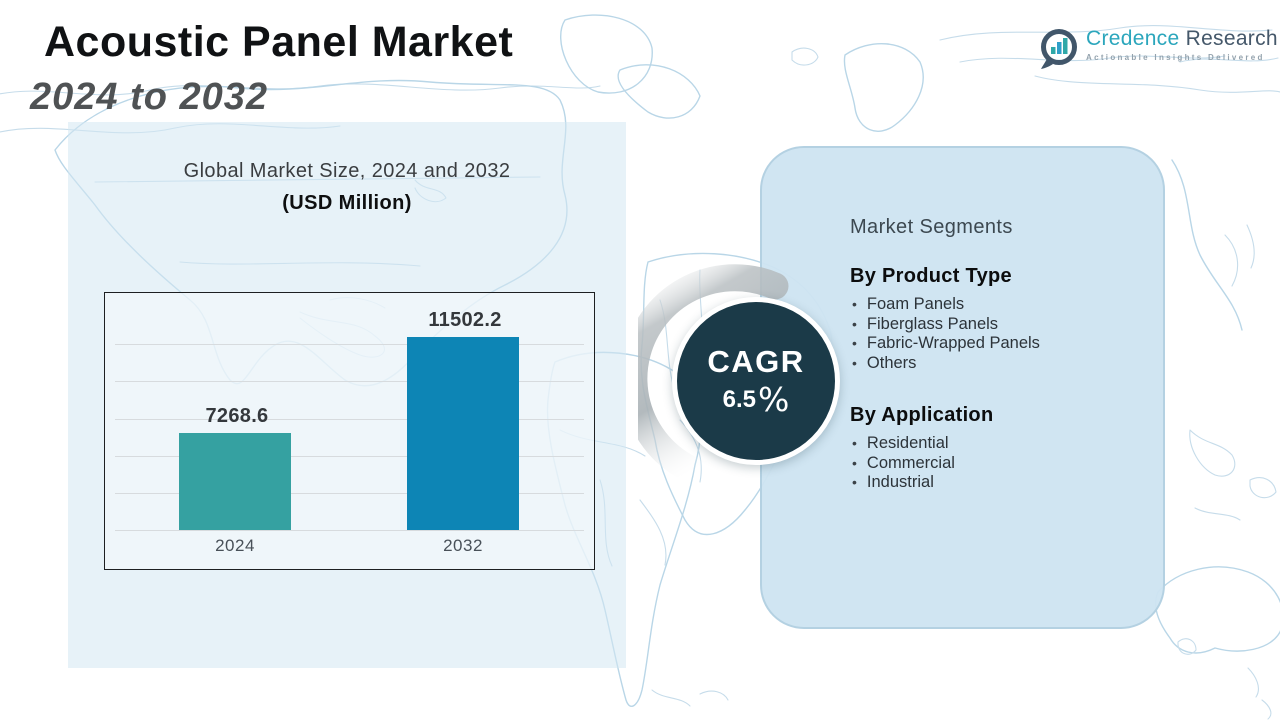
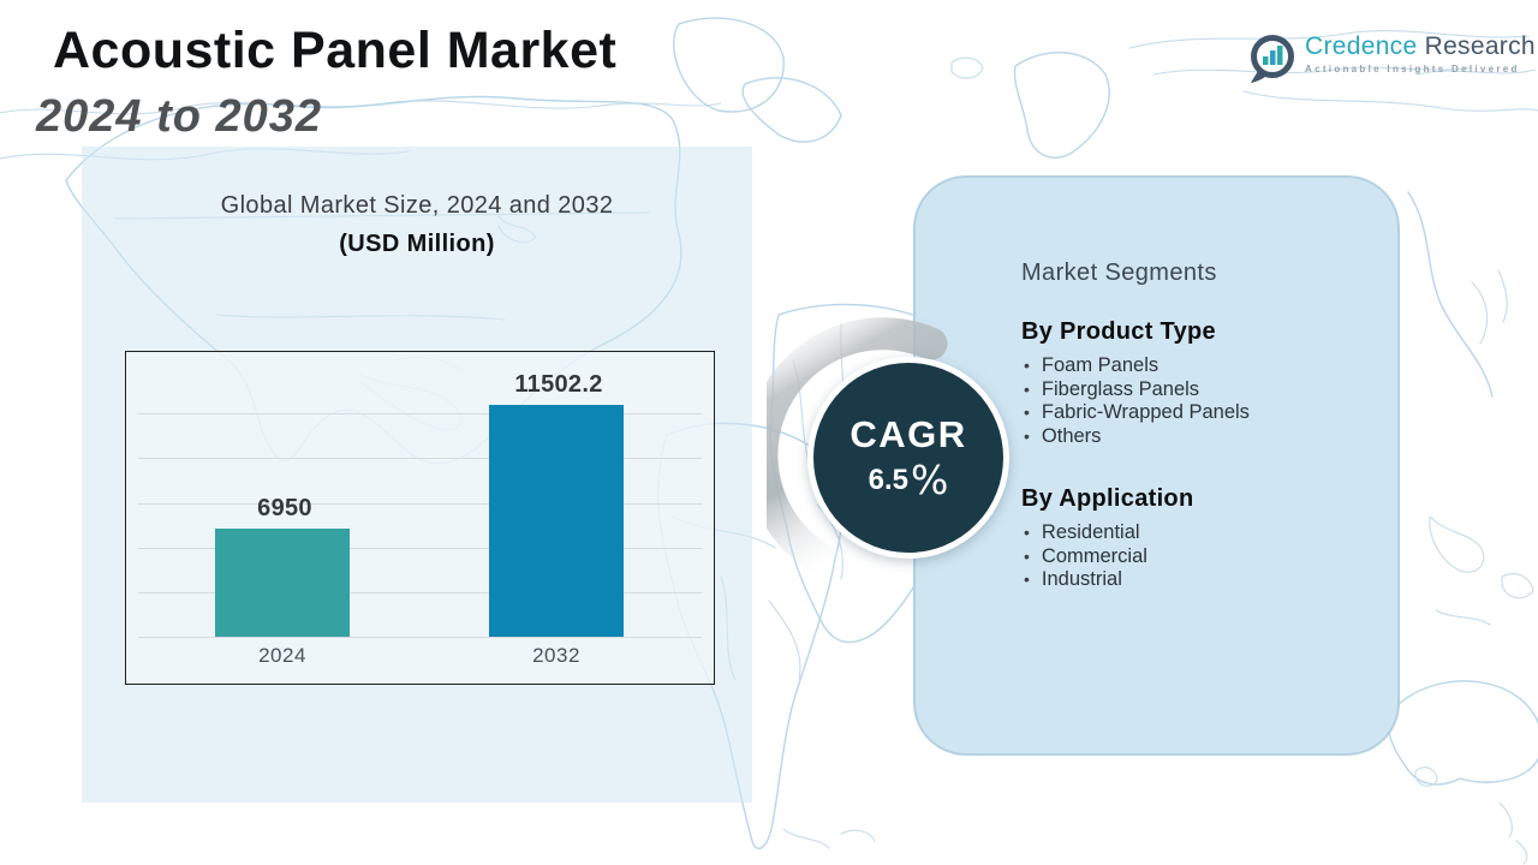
2024: 7268.6 -> 6950
